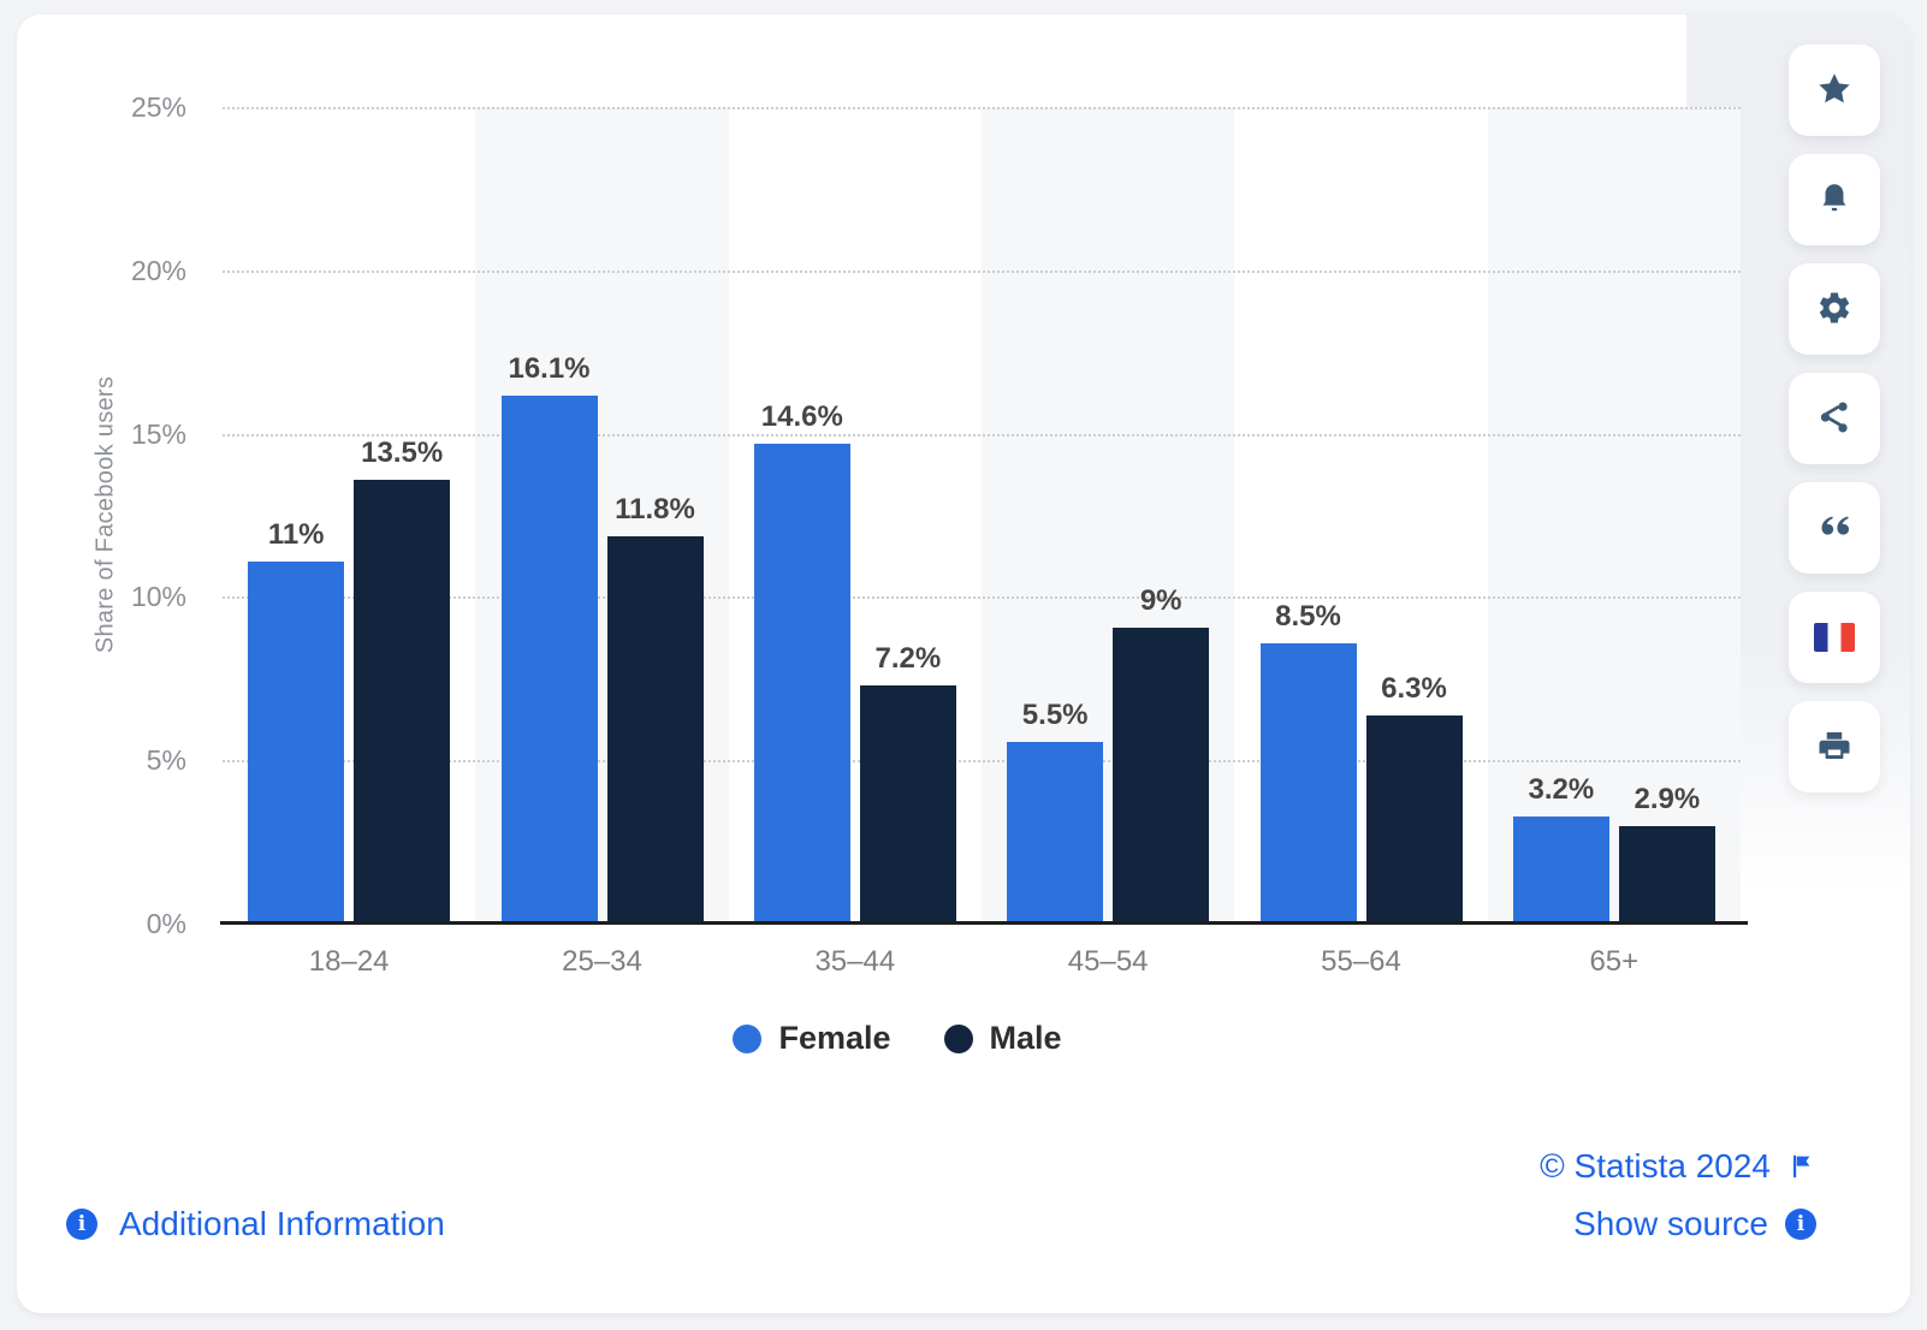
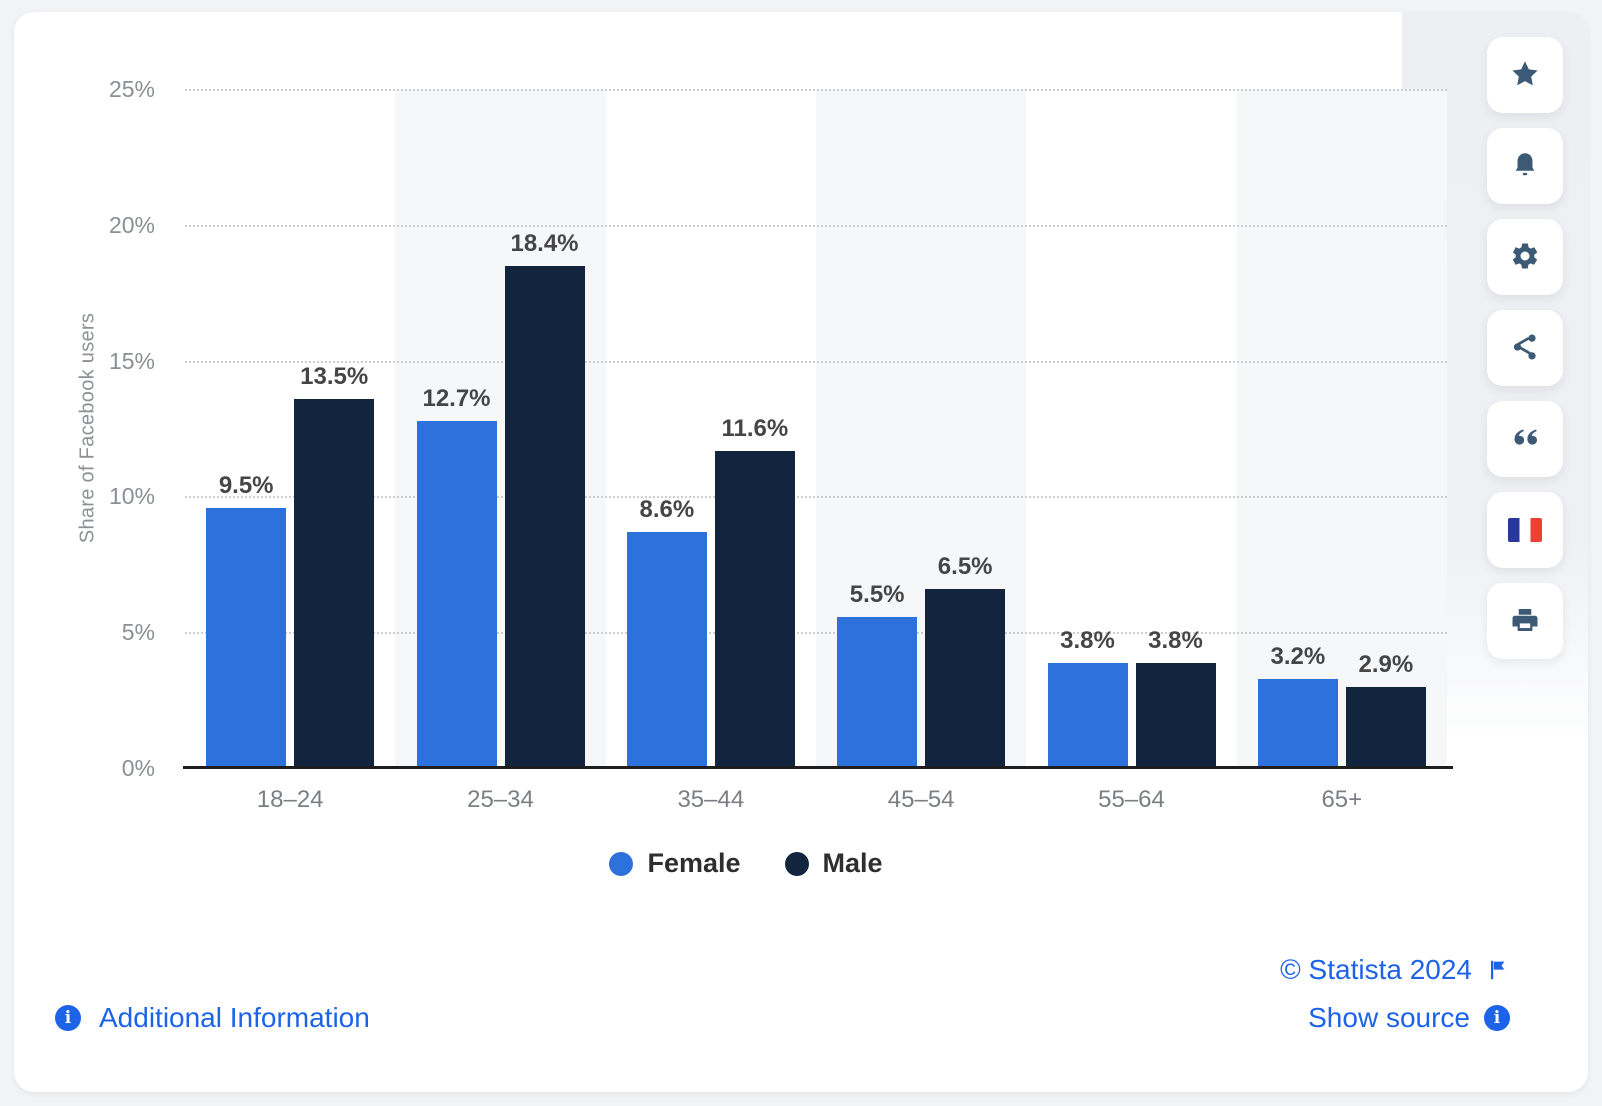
Female/18–24: 11% -> 9.5%
Female/25–34: 16.1% -> 12.7%
Male/25–34: 11.8% -> 18.4%
Female/35–44: 14.6% -> 8.6%
Male/35–44: 7.2% -> 11.6%
Male/45–54: 9% -> 6.5%
Female/55–64: 8.5% -> 3.8%
Male/55–64: 6.3% -> 3.8%
